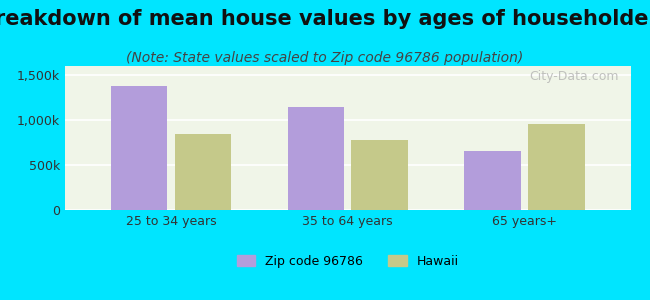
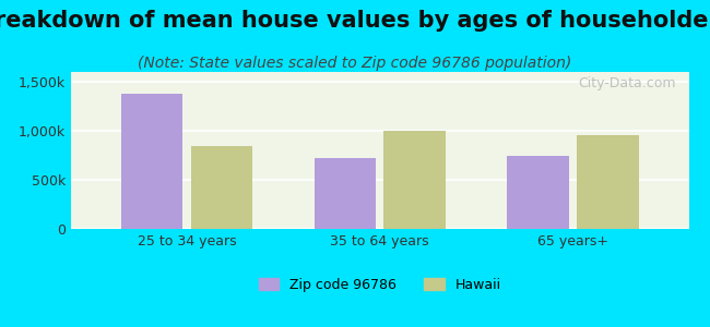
Zip code 96786/35 to 64 years: 1,140k -> 720k
Hawaii/35 to 64 years: 780k -> 1,000k
Zip code 96786/65 years+: 660k -> 740k
